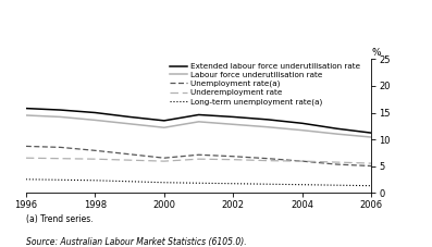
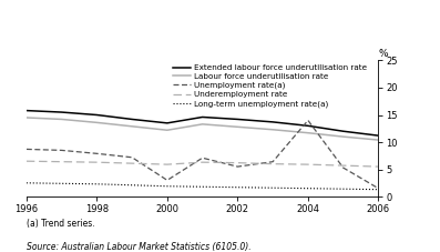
Unemployment rate(a)/2000: 6.5 -> 3.0
Unemployment rate(a)/2002: 6.8 -> 5.5
Unemployment rate(a)/2004: 5.9 -> 14.0
Unemployment rate(a)/2006: 5.0 -> 1.5
